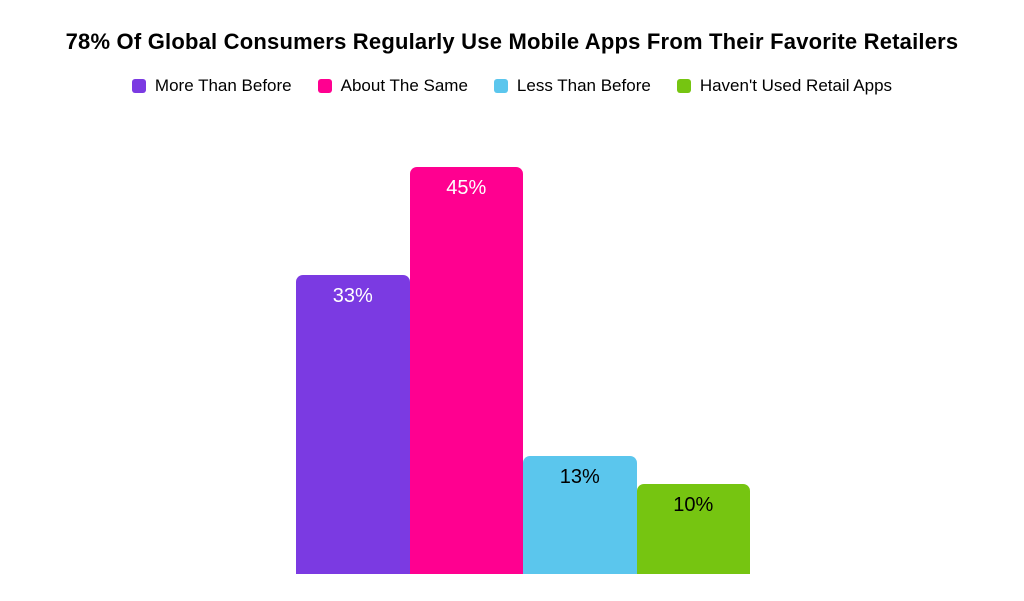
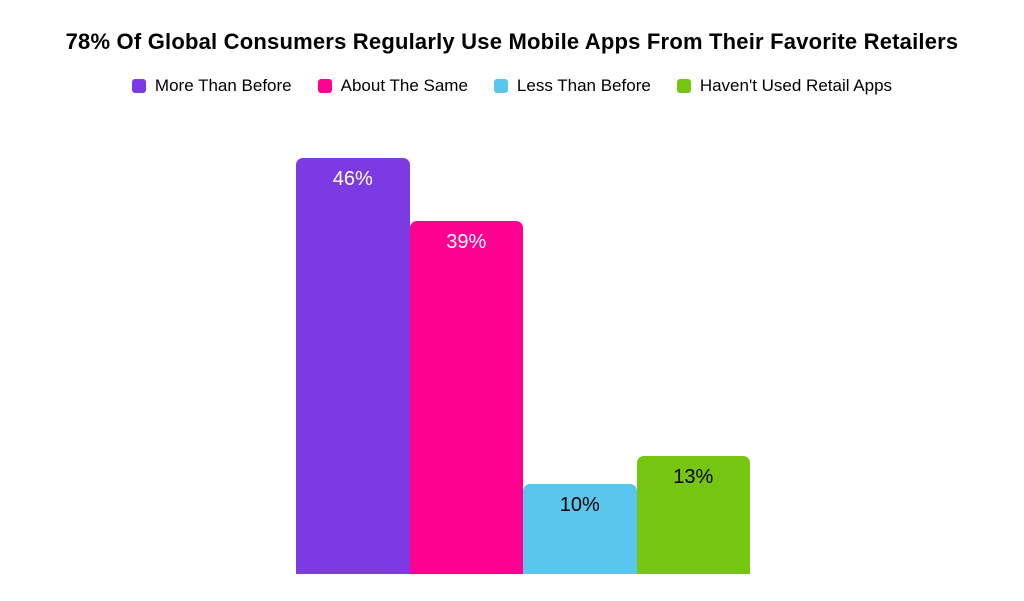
More Than Before: 33% -> 46%
About The Same: 45% -> 39%
Less Than Before: 13% -> 10%
Haven't Used Retail Apps: 10% -> 13%
